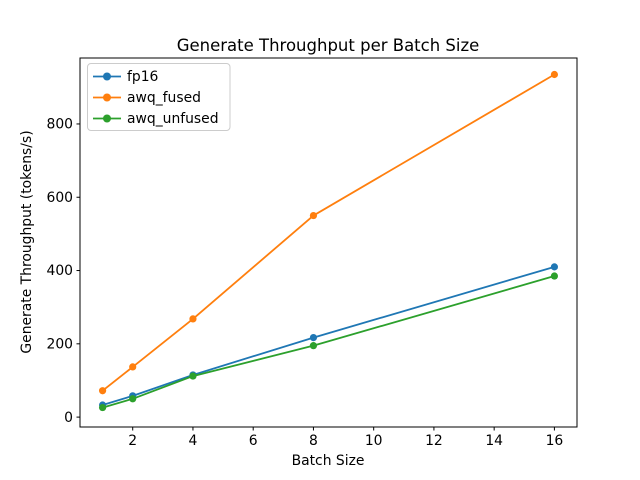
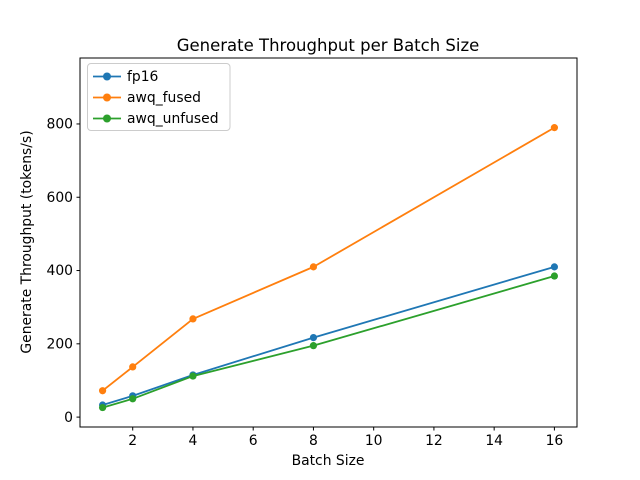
awq_fused/8: 550 -> 410
awq_fused/16: 940 -> 790
